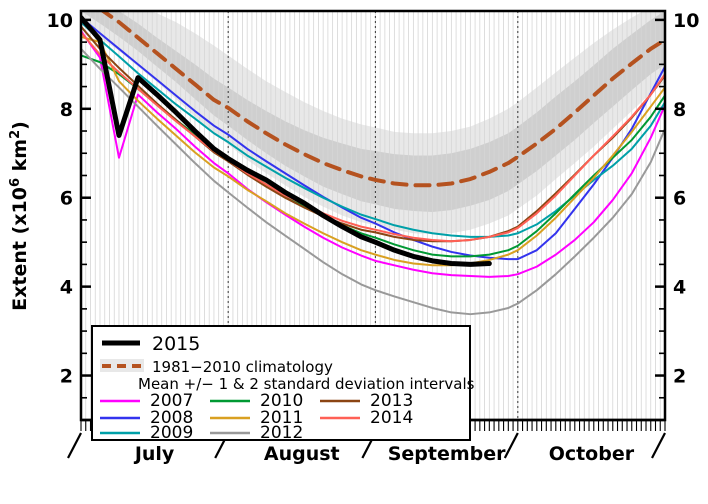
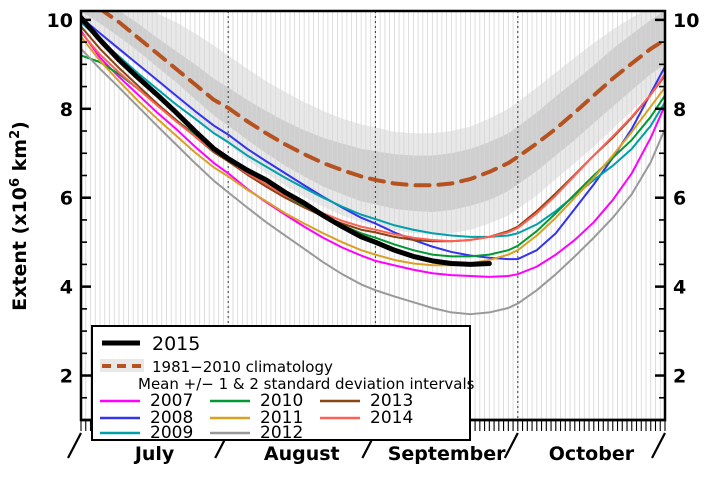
2011/4: 9.5 -> 9.1
2015/8: 7.4 -> 9.1
2007/8: 6.9 -> 8.7
